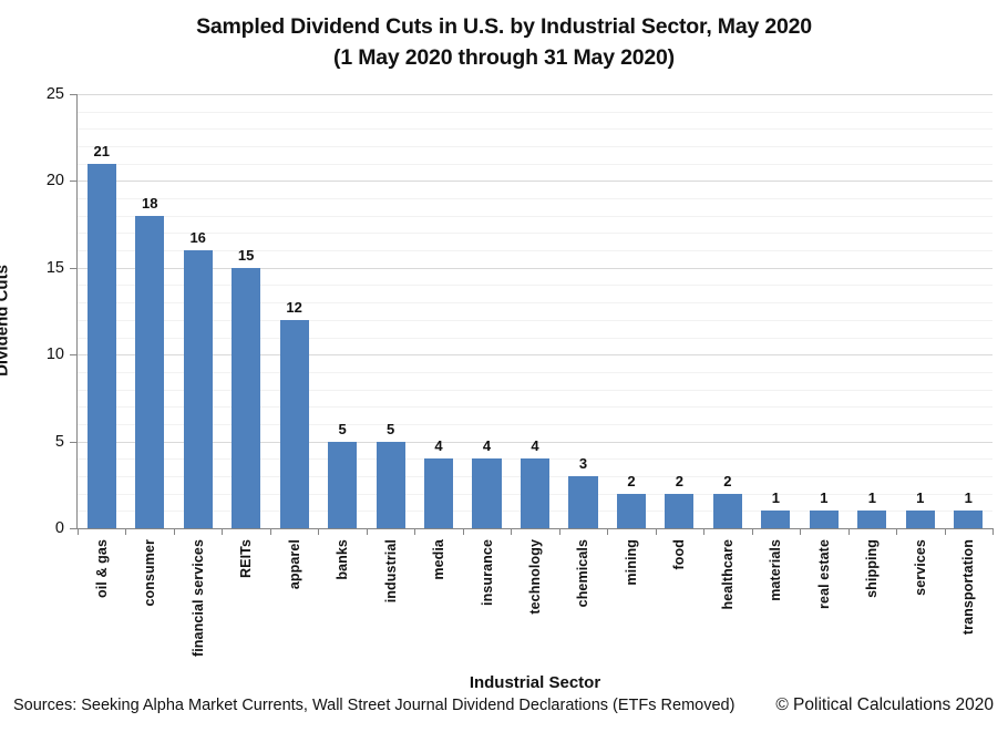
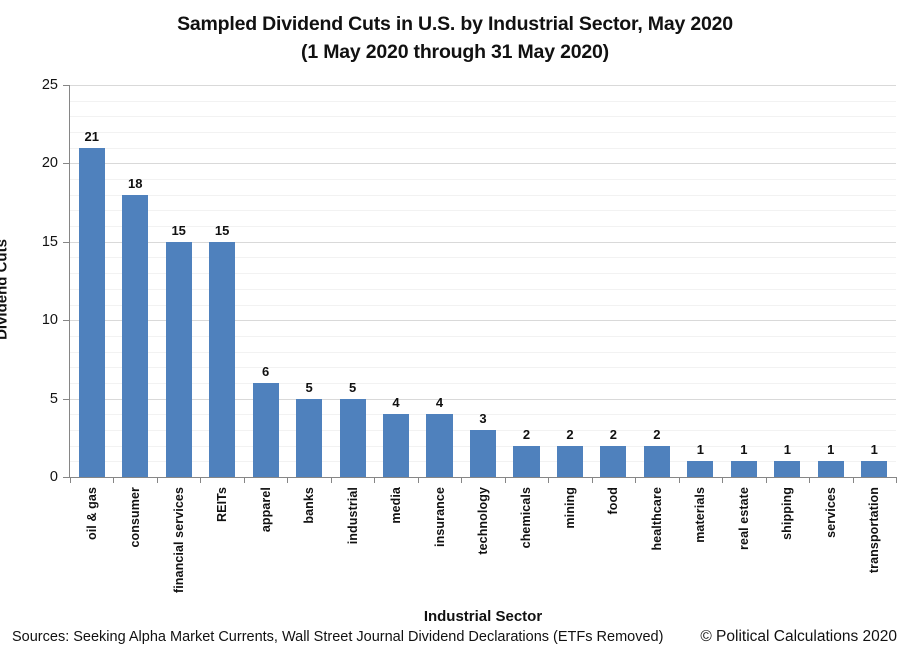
financial services: 16 -> 15
apparel: 12 -> 6
technology: 4 -> 3
chemicals: 3 -> 2
